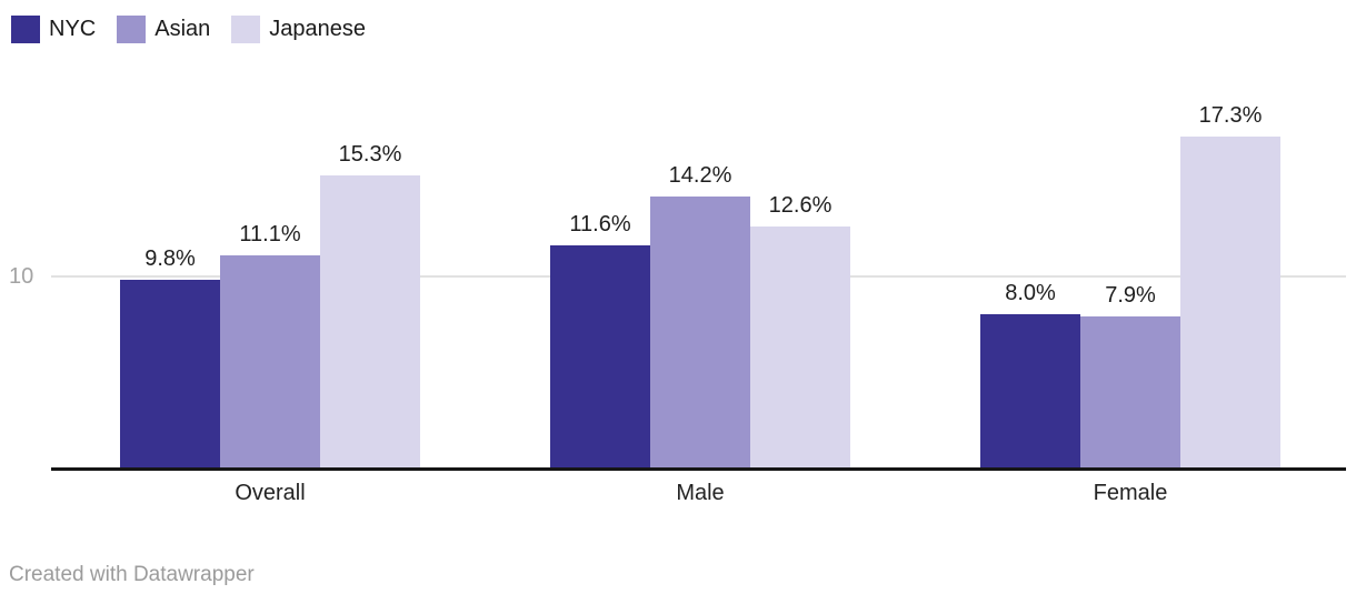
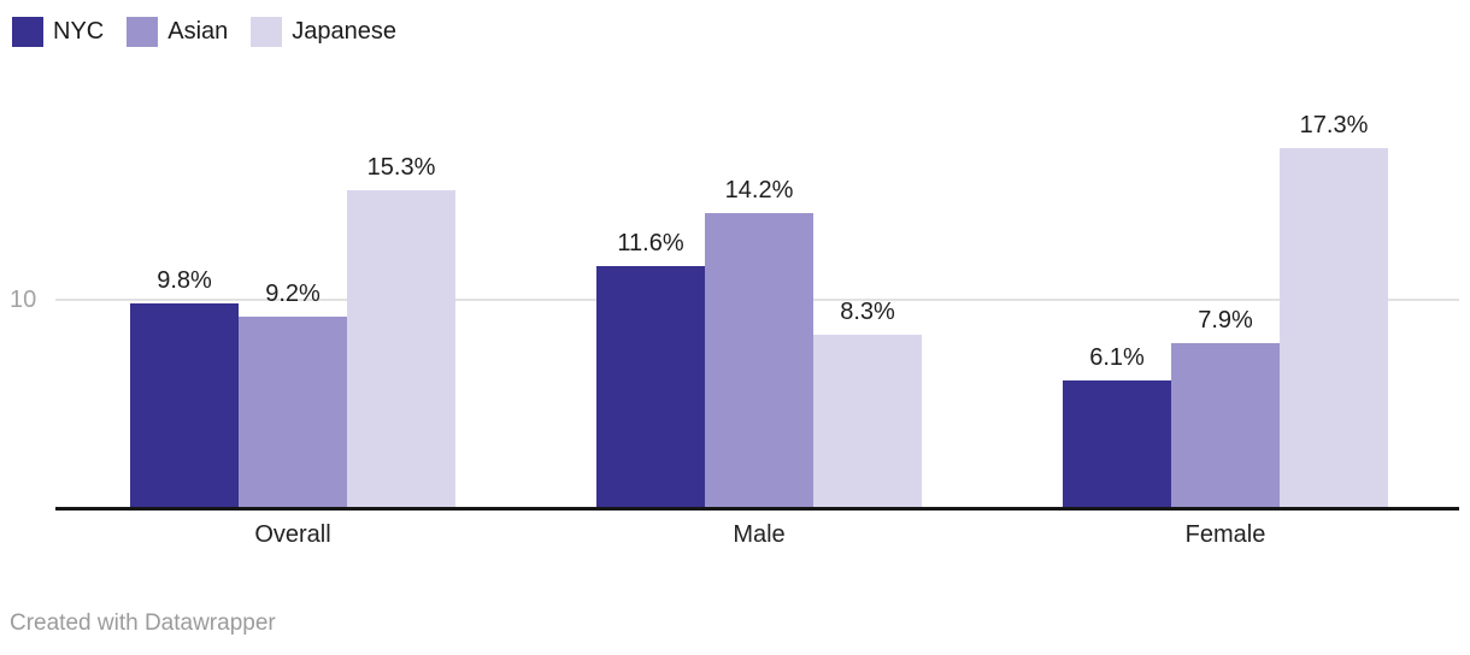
Asian/Overall: 11.1% -> 9.2%
Japanese/Male: 12.6% -> 8.3%
NYC/Female: 8.0% -> 6.1%
